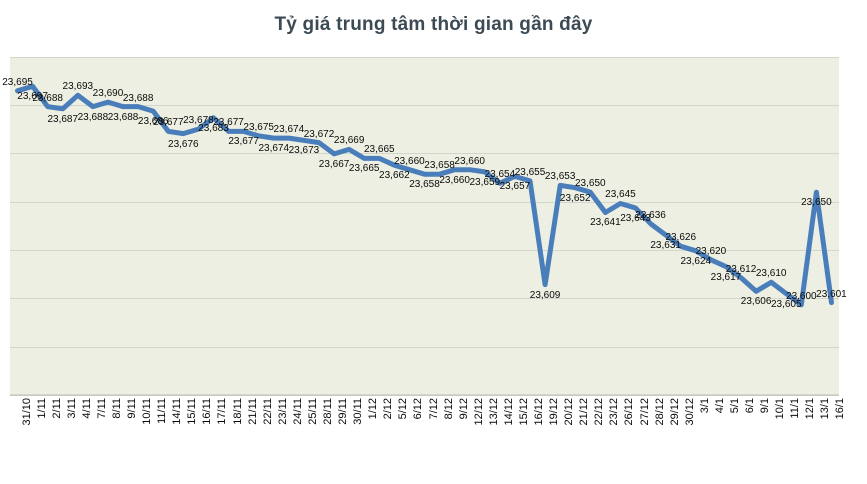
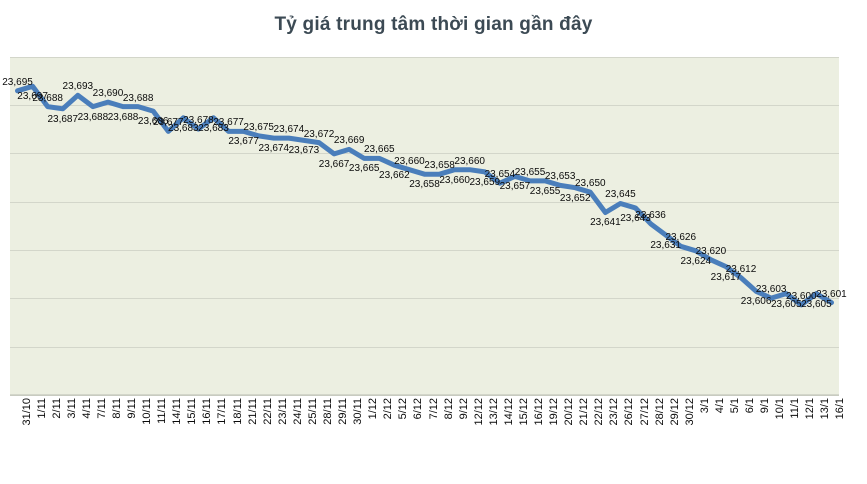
15/11: 23,676 -> 23,683
19/12: 23,609 -> 23,655
10/1: 23,610 -> 23,603
13/1: 23,650 -> 23,605
